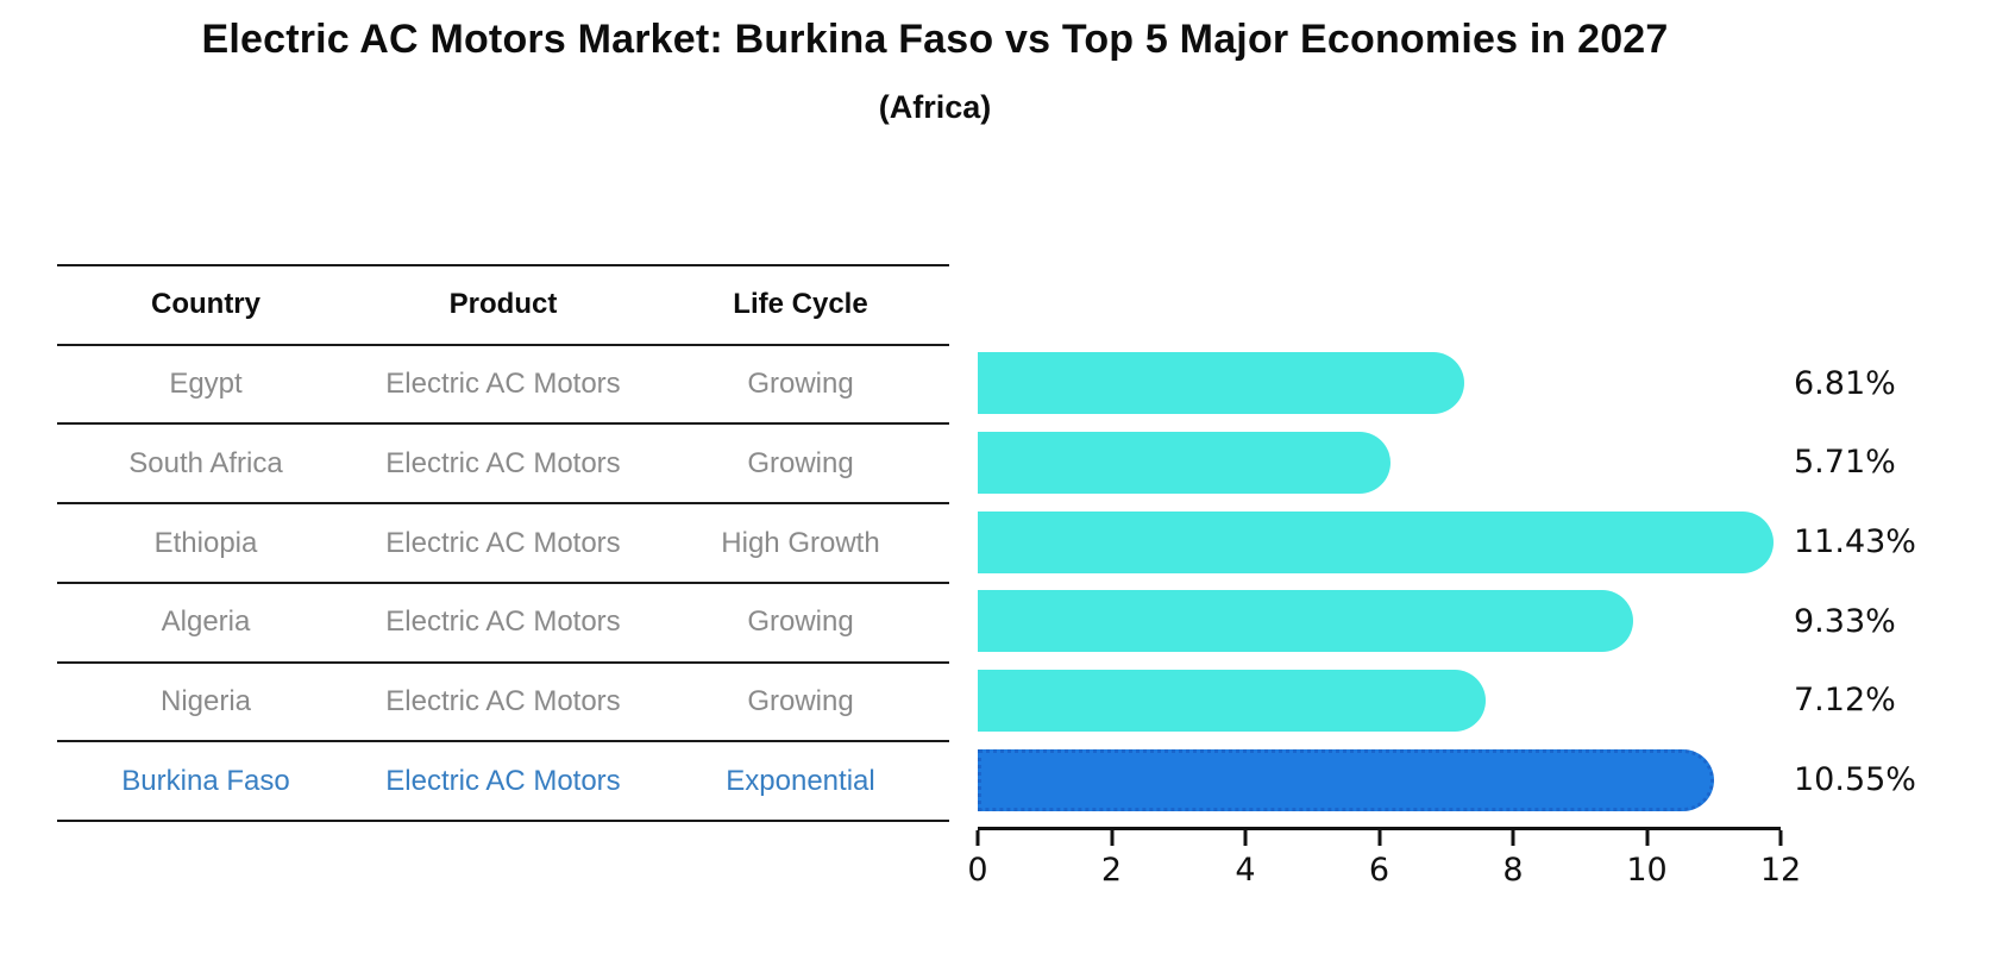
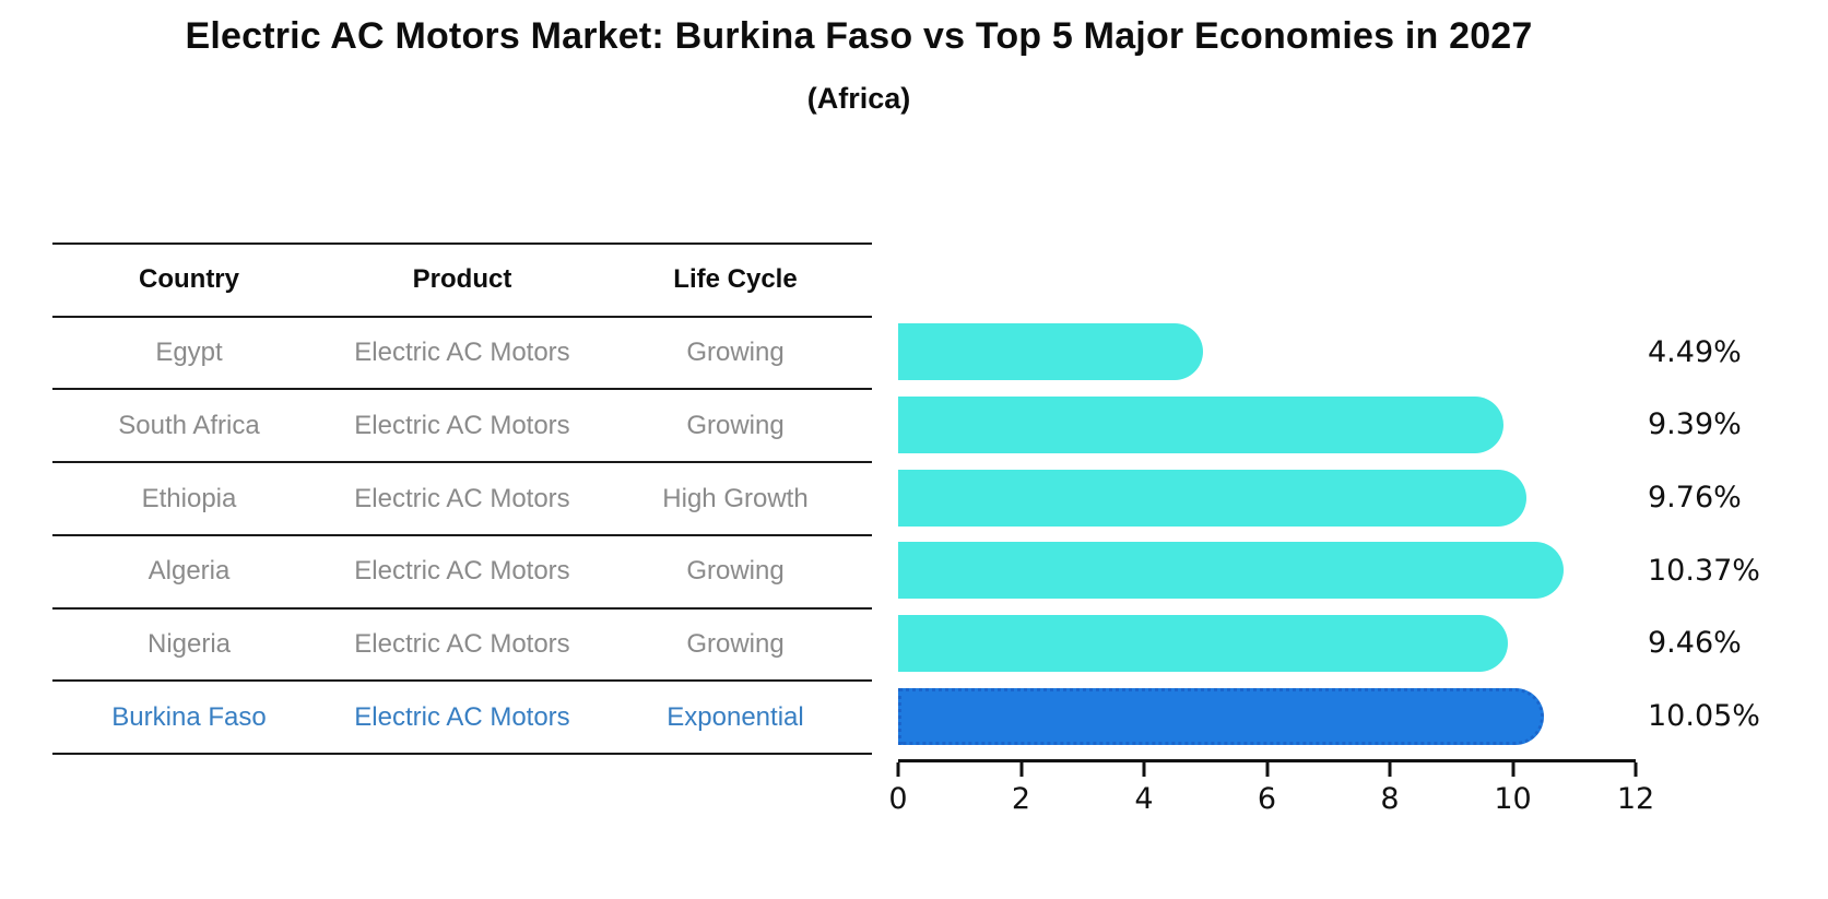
Egypt: 6.81% -> 4.49%
South Africa: 5.71% -> 9.39%
Ethiopia: 11.43% -> 9.76%
Algeria: 9.33% -> 10.37%
Nigeria: 7.12% -> 9.46%
Burkina Faso: 10.55% -> 10.05%
